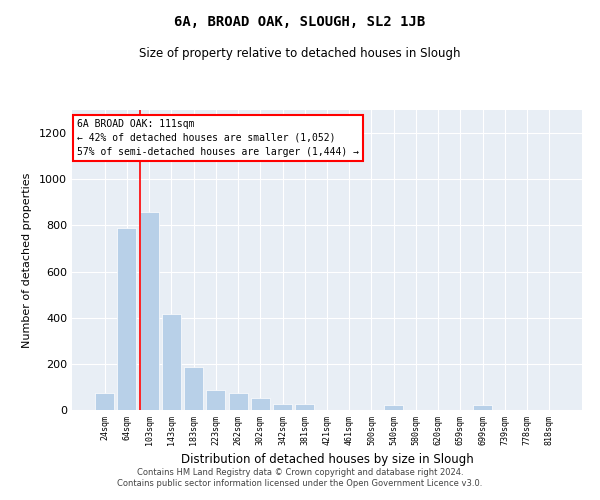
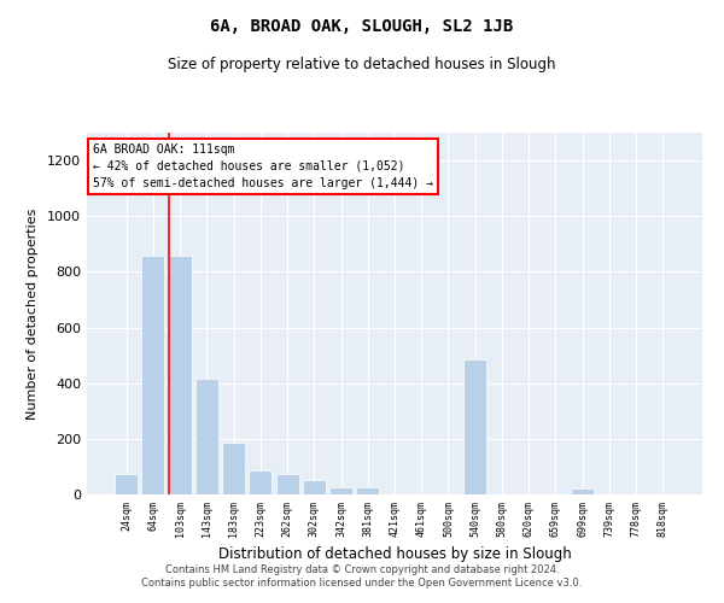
64sqm: 790 -> 860
540sqm: 20 -> 485
